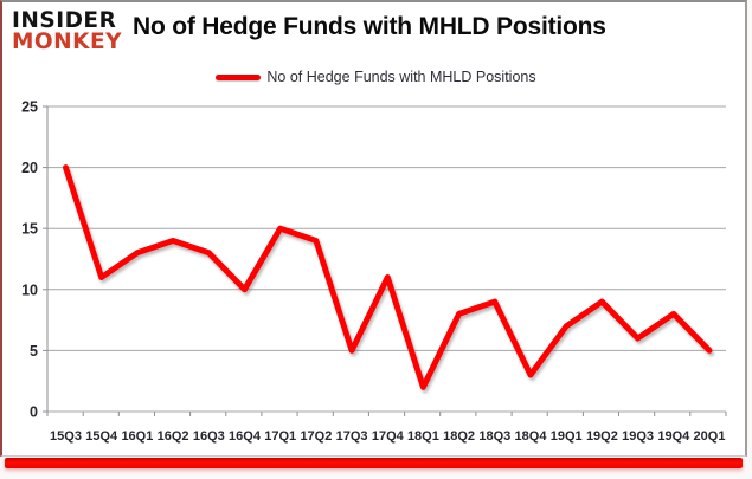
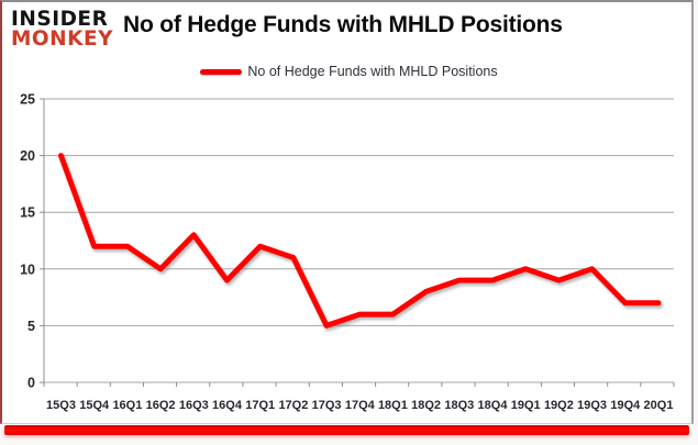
15Q4: 11 -> 12
16Q1: 13 -> 12
16Q2: 14 -> 10
16Q4: 10 -> 9
17Q1: 15 -> 12
17Q2: 14 -> 11
17Q4: 11 -> 6
18Q1: 2 -> 6
18Q4: 3 -> 9
19Q1: 7 -> 10
19Q3: 6 -> 10
19Q4: 8 -> 7
20Q1: 5 -> 7
